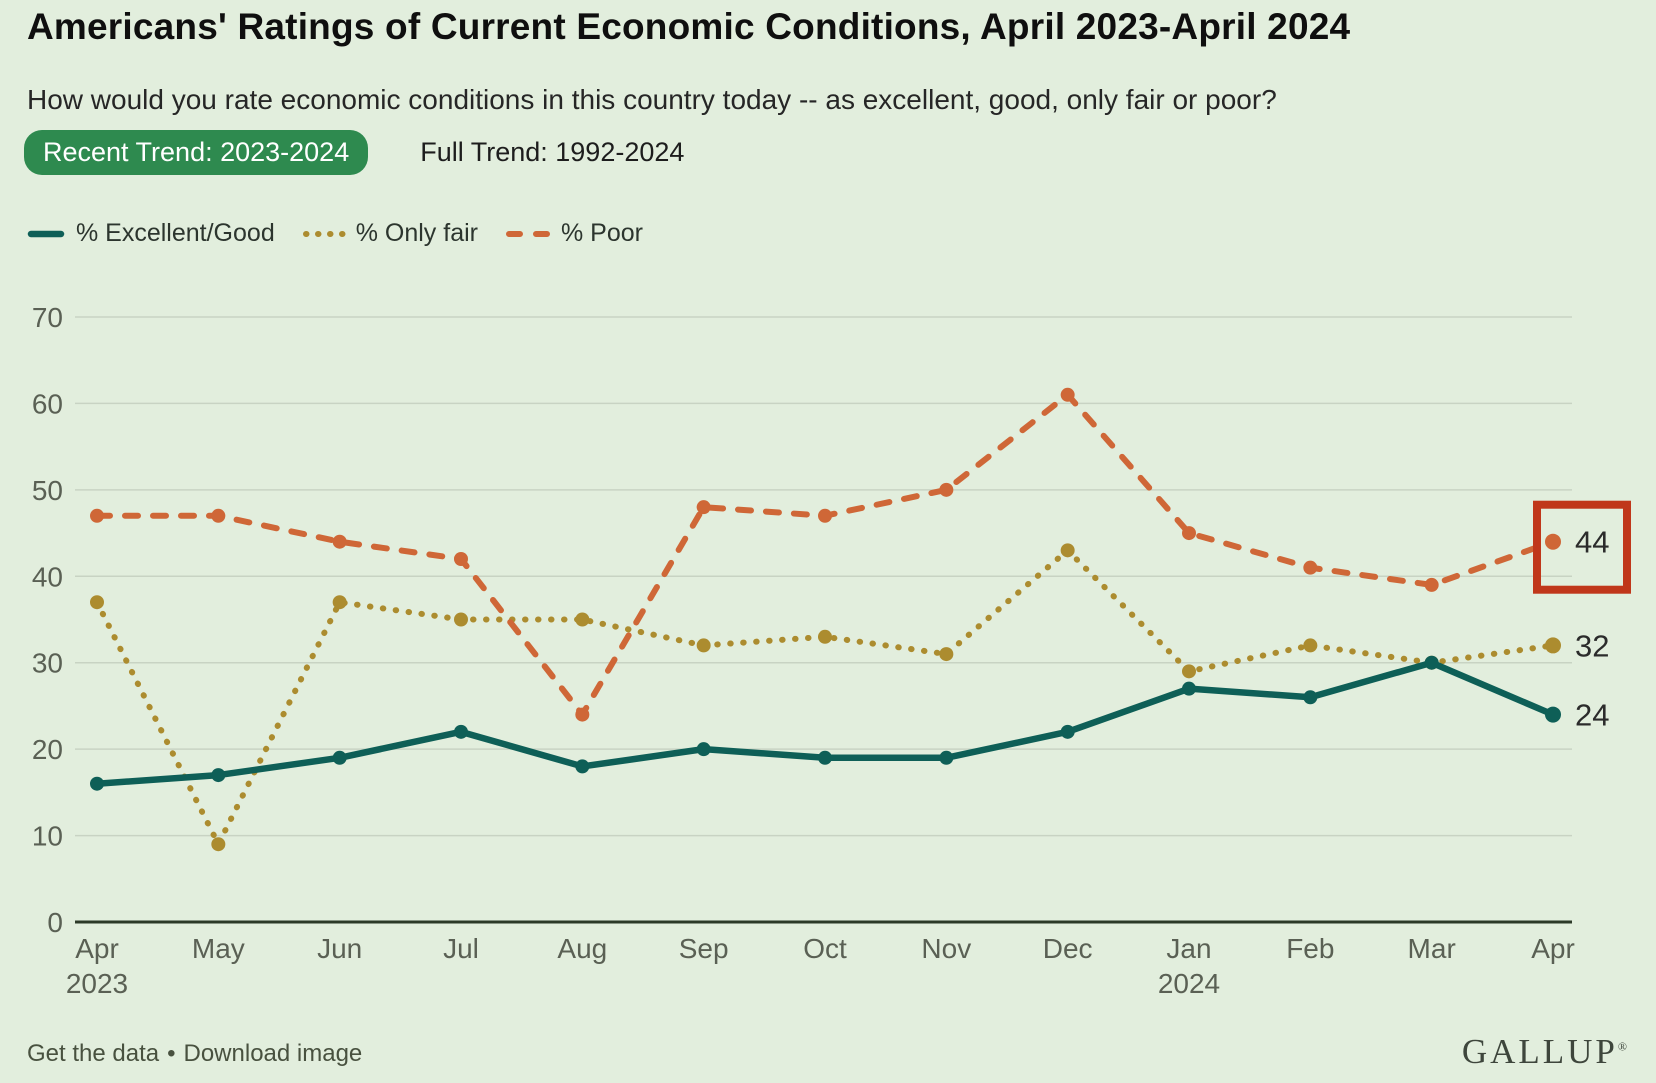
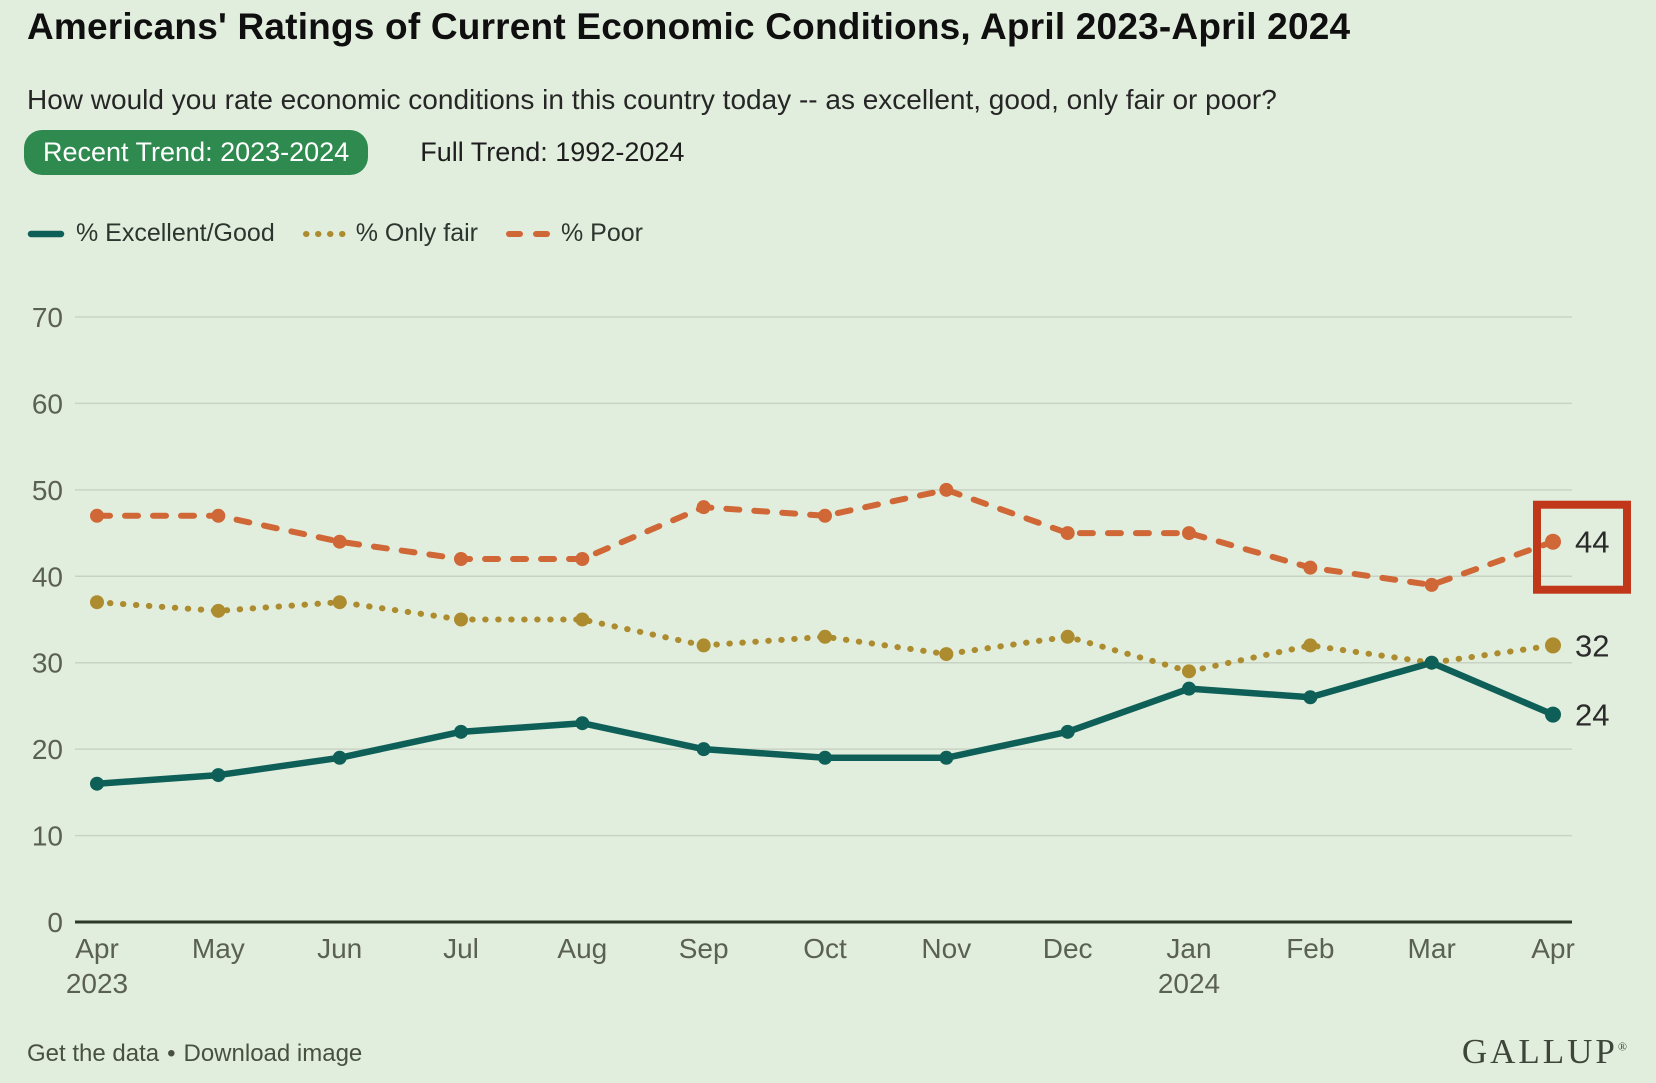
% Only fair/May: 9 -> 36
% Excellent/Good/Aug: 18 -> 23
% Poor/Aug: 24 -> 42
% Only fair/Dec: 43 -> 33
% Poor/Dec: 61 -> 45
